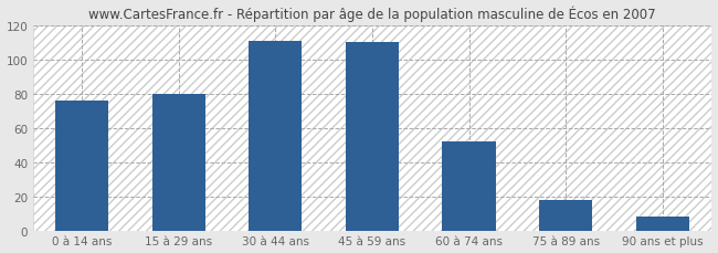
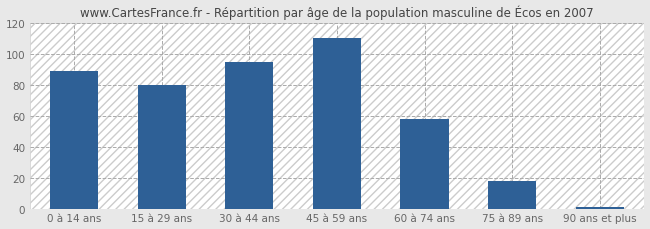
0 à 14 ans: 76 -> 89
30 à 44 ans: 111 -> 95
60 à 74 ans: 52 -> 58
90 ans et plus: 8 -> 1
